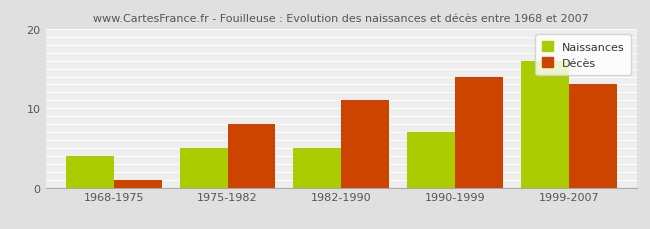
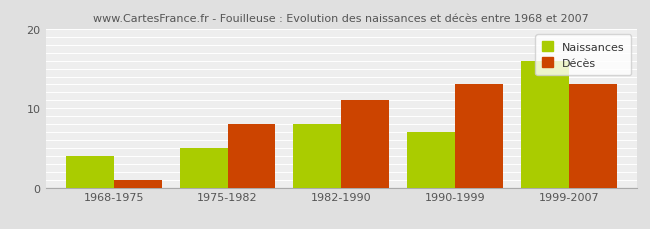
Naissances/1982-1990: 5 -> 8
Décès/1990-1999: 14 -> 13
